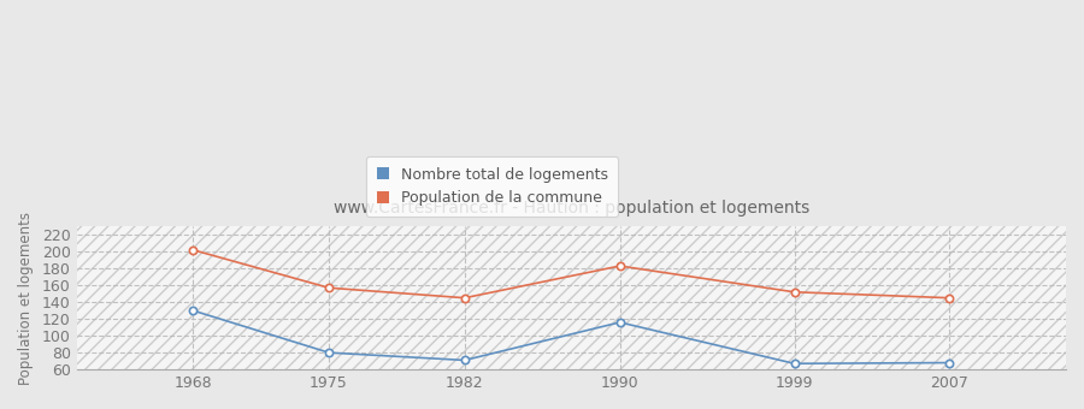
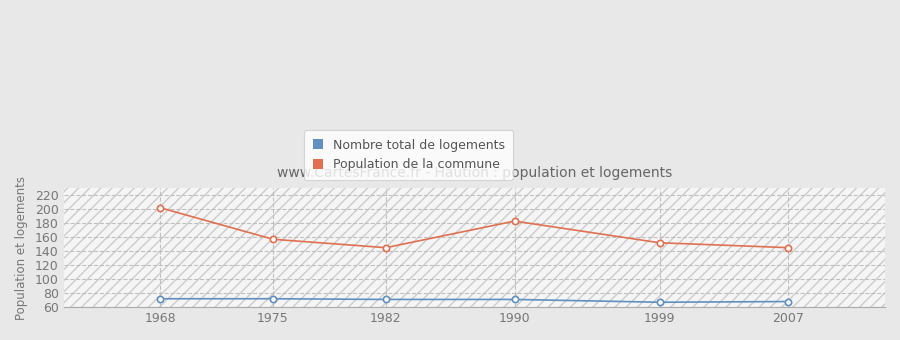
Nombre total de logements/1968: 130 -> 72
Nombre total de logements/1975: 80 -> 72
Nombre total de logements/1990: 116 -> 71
